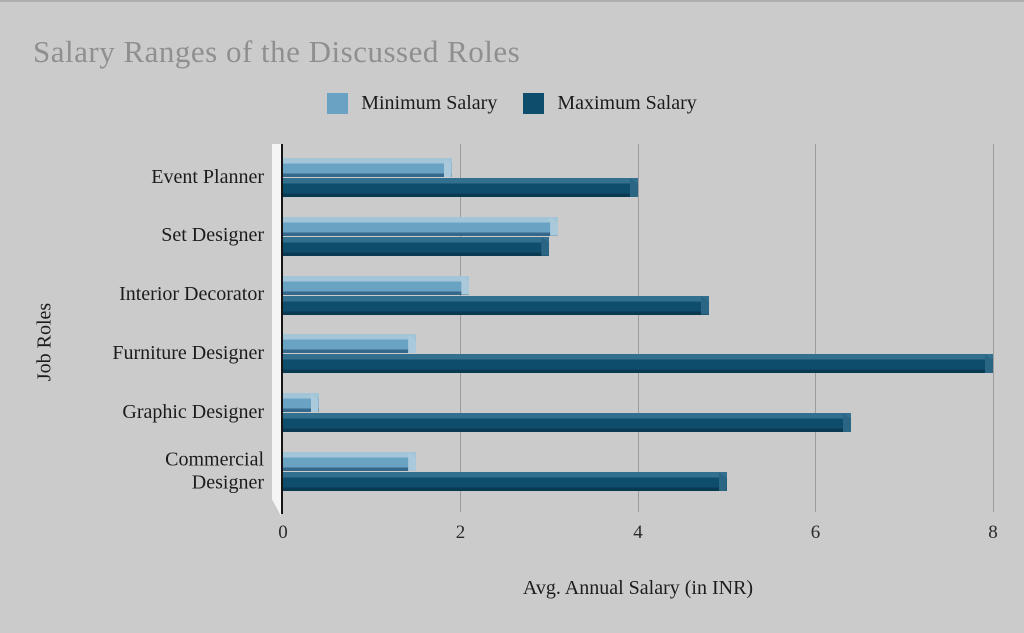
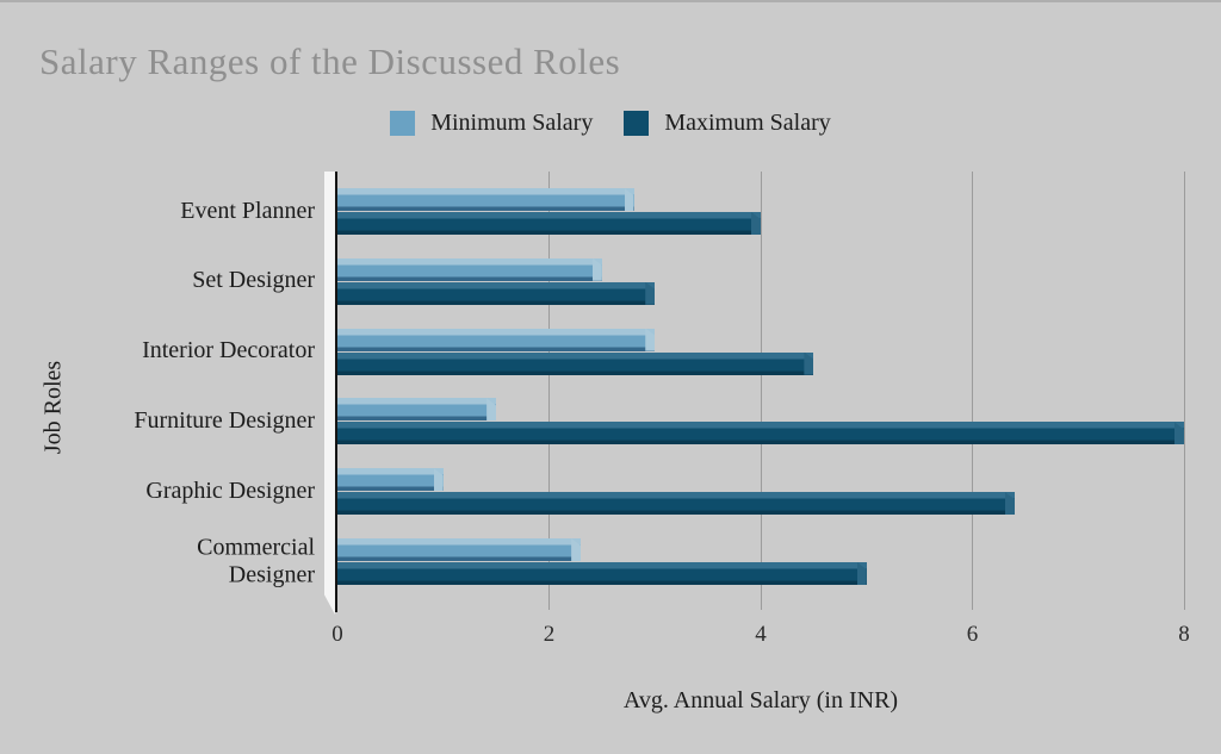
Minimum Salary/Event Planner: 1.9 -> 2.8
Minimum Salary/Set Designer: 3.1 -> 2.5
Minimum Salary/Interior Decorator: 2.1 -> 3.0
Maximum Salary/Interior Decorator: 4.8 -> 4.5
Minimum Salary/Graphic Designer: 0.4 -> 1.0
Minimum Salary/Commercial Designer: 1.5 -> 2.3
